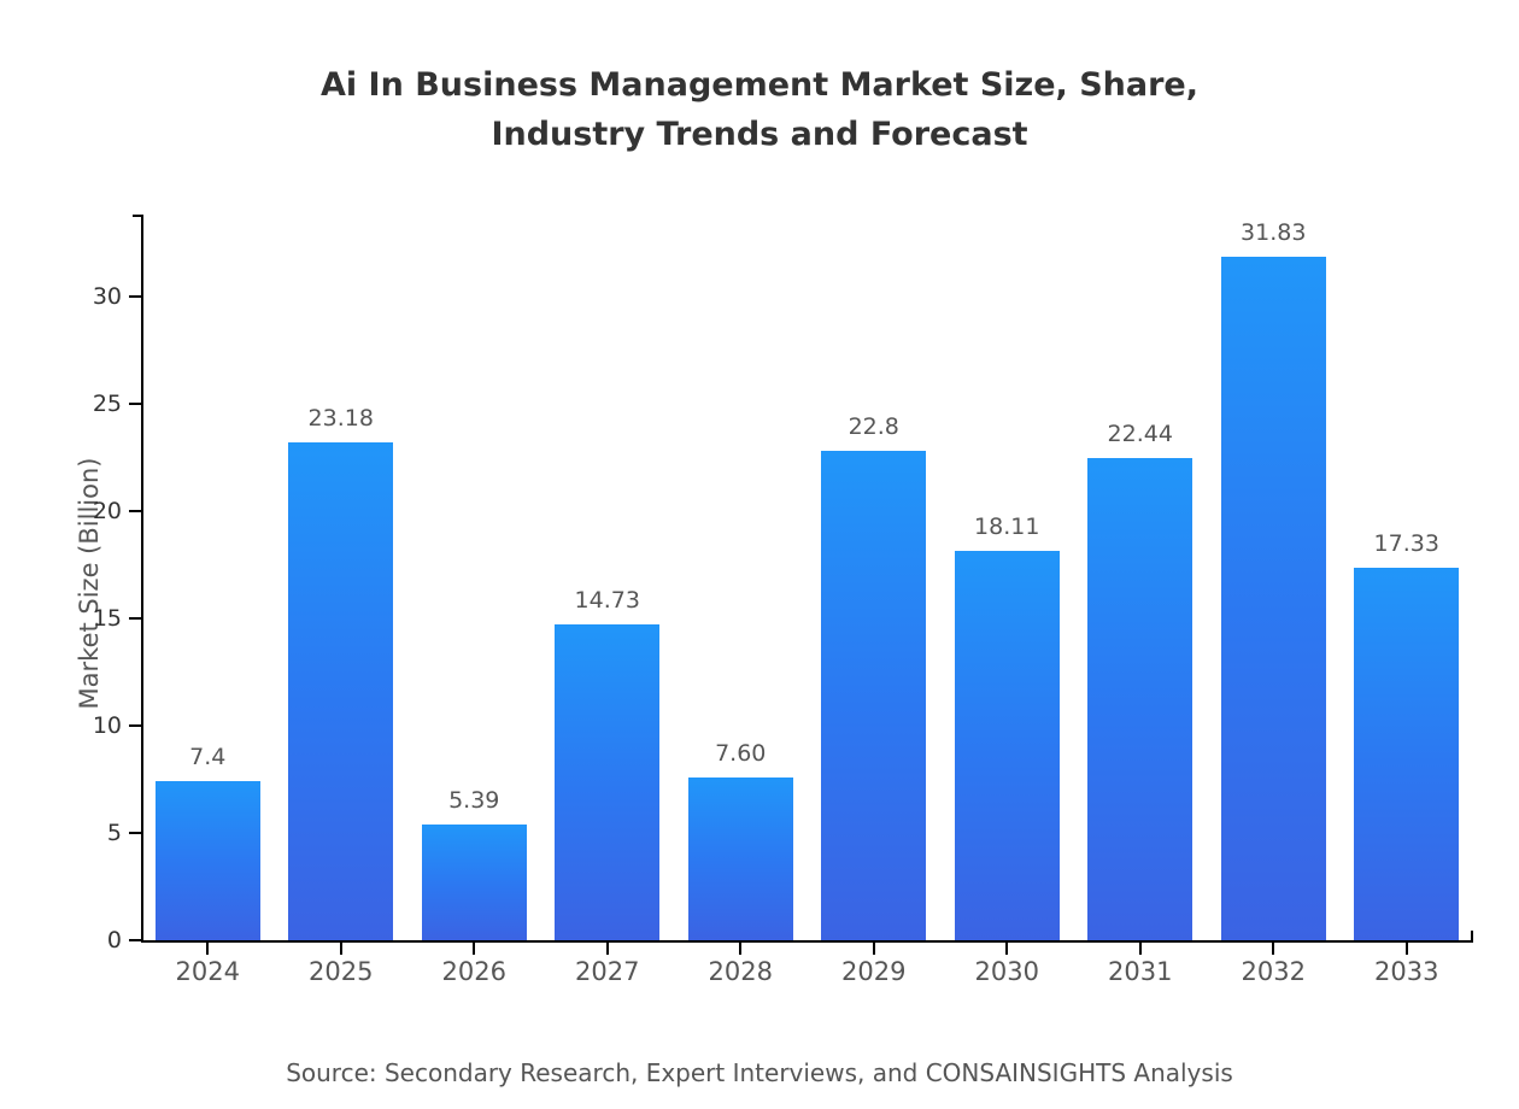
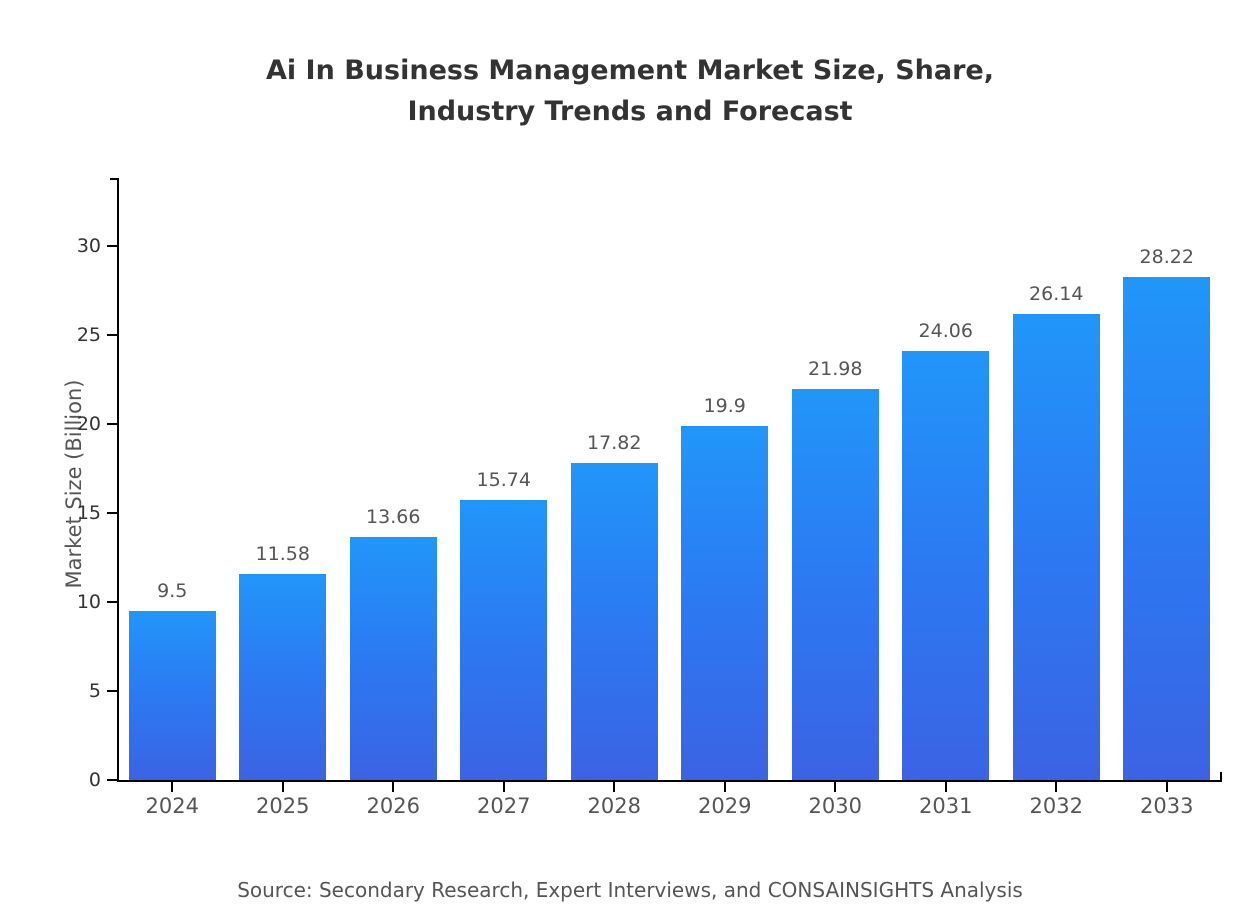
2024: 7.4 -> 9.5
2025: 23.18 -> 11.58
2026: 5.39 -> 13.66
2027: 14.73 -> 15.74
2028: 7.60 -> 17.82
2029: 22.8 -> 19.9
2030: 18.11 -> 21.98
2031: 22.44 -> 24.06
2032: 31.83 -> 26.14
2033: 17.33 -> 28.22
